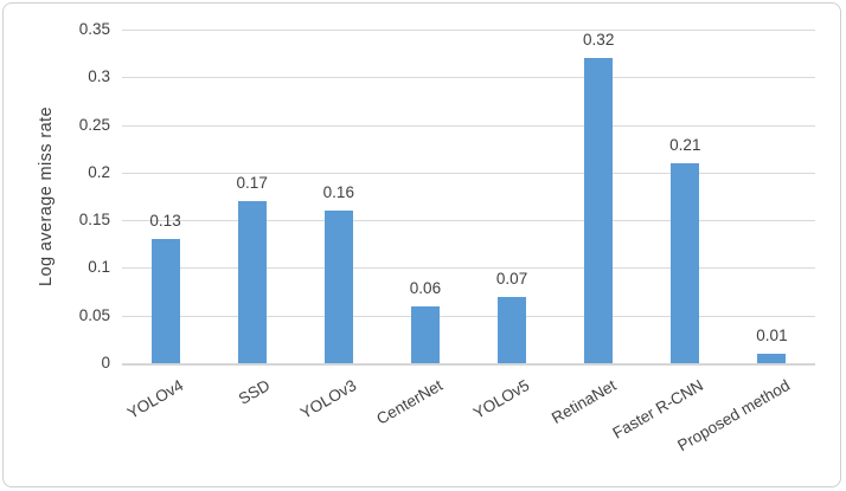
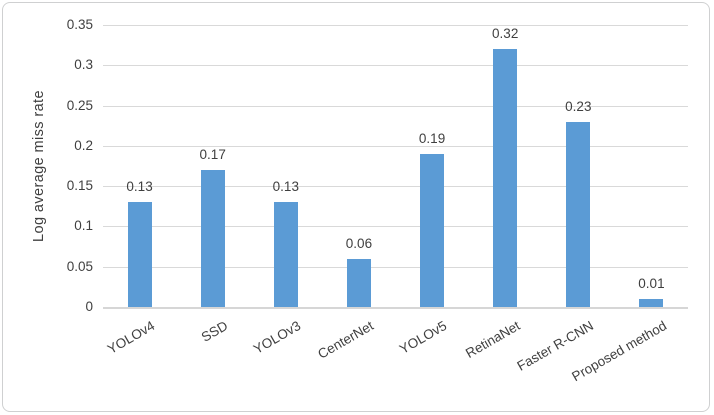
YOLOv3: 0.16 -> 0.13
YOLOv5: 0.07 -> 0.19
Faster R-CNN: 0.21 -> 0.23
